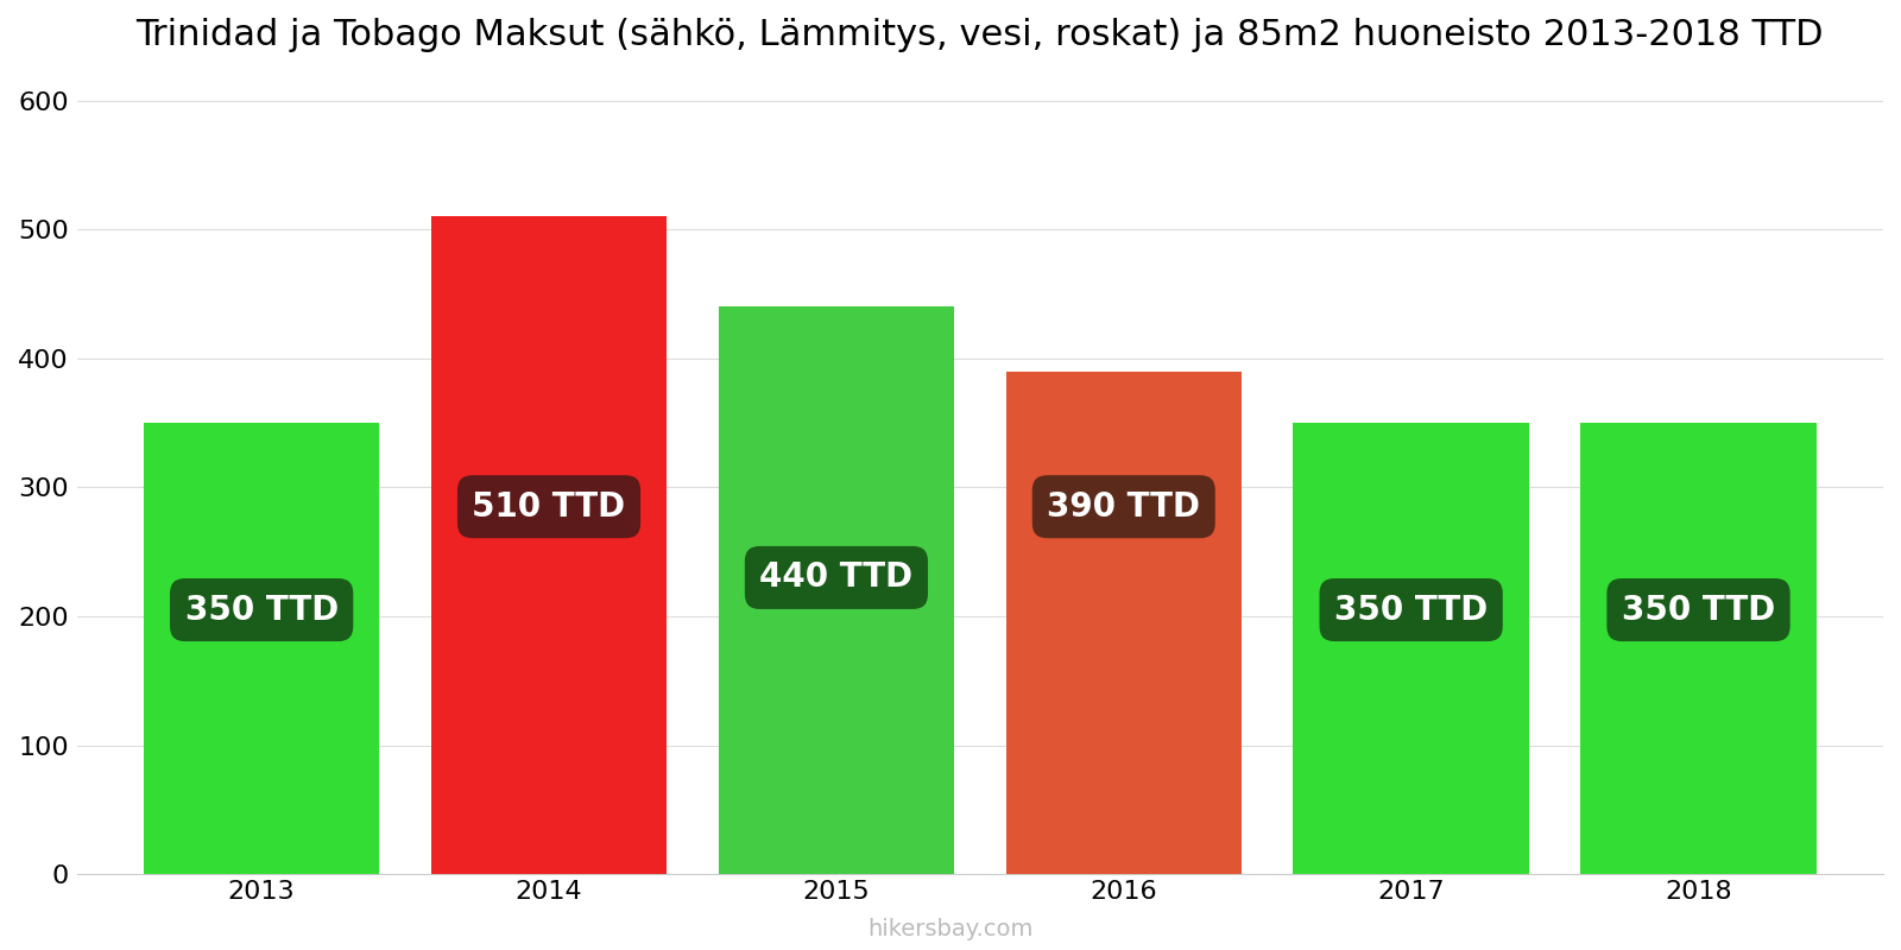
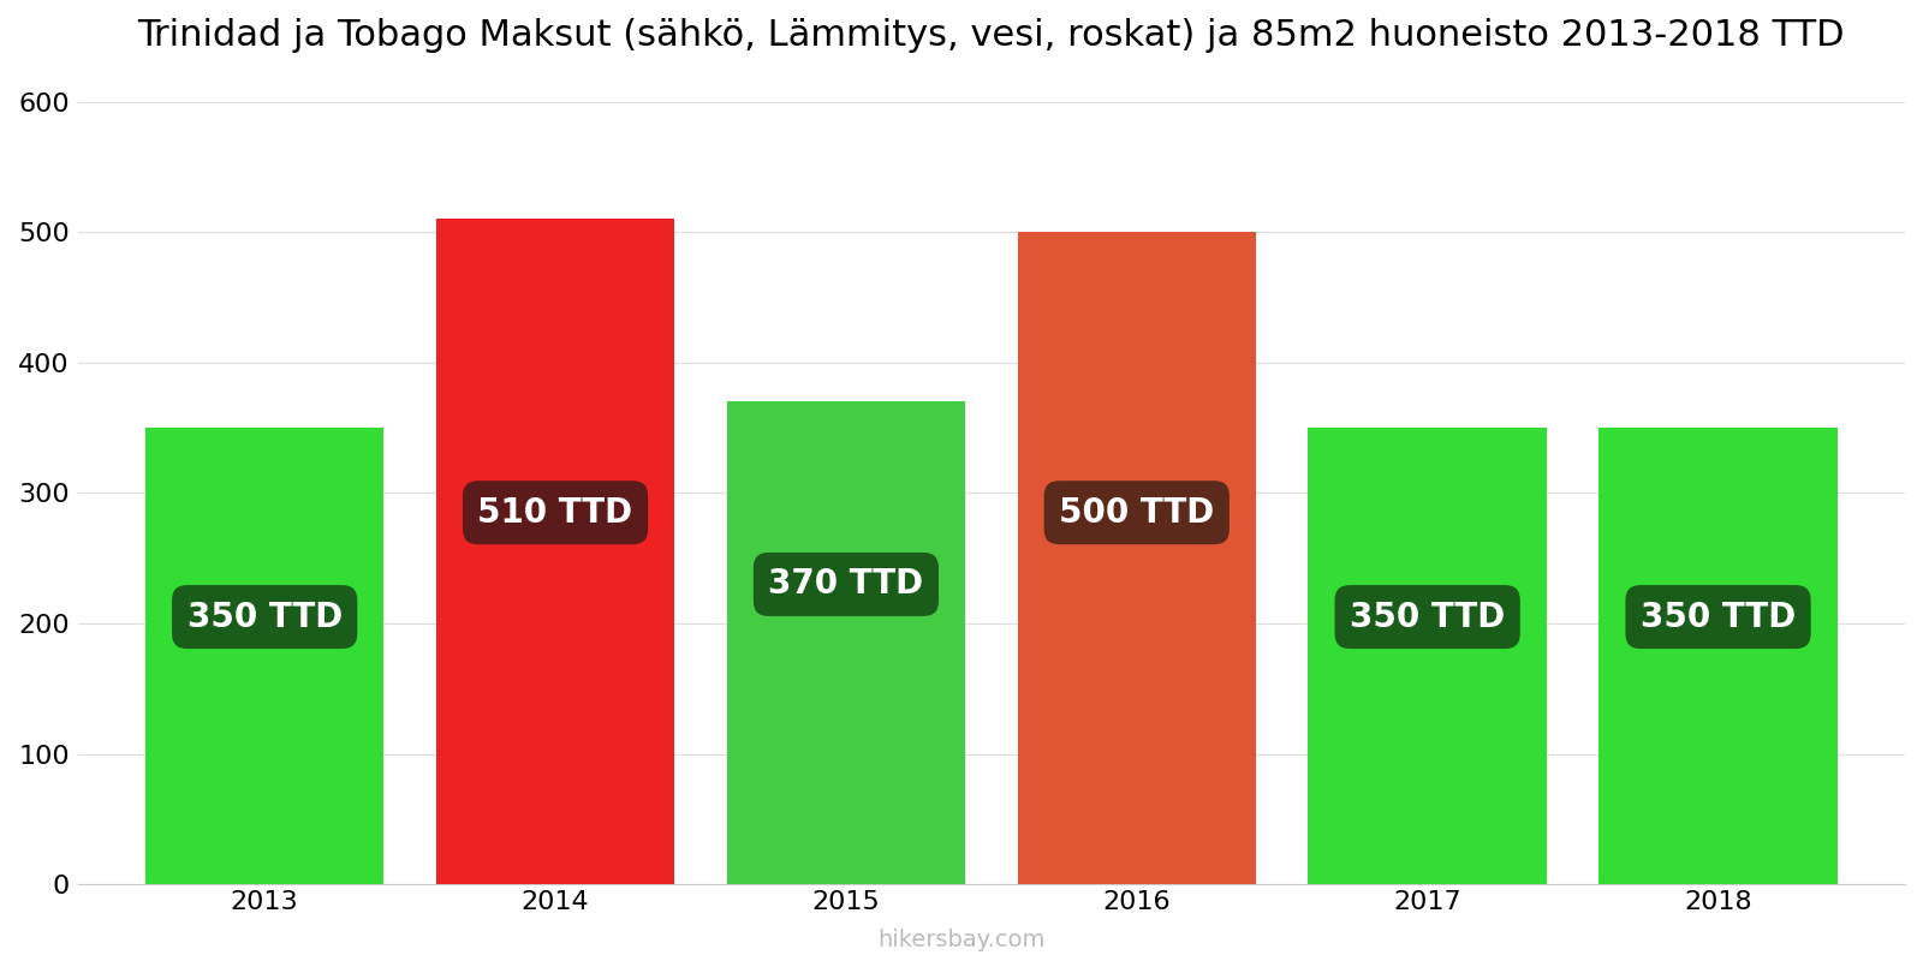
2015: 440 -> 370
2016: 390 -> 500
